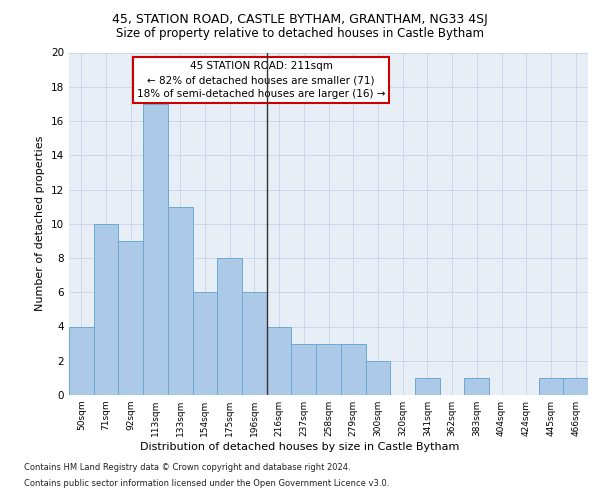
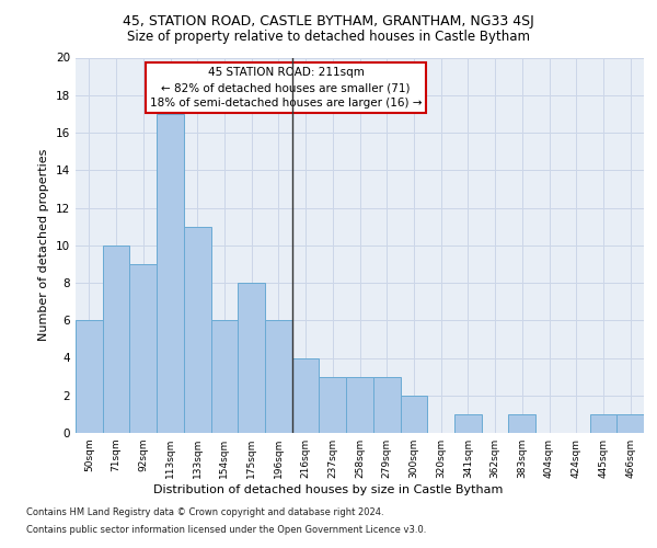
50sqm: 4 -> 6
